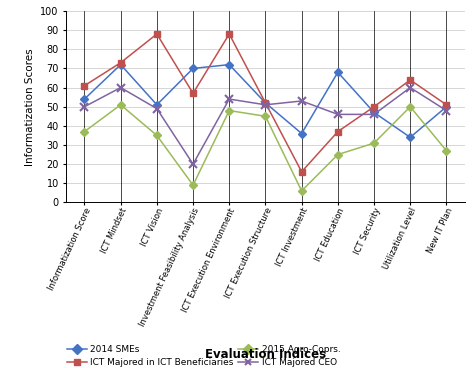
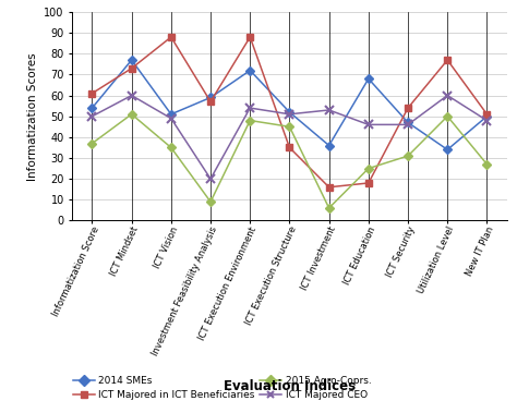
2014 SMEs/ICT Mindset: 72 -> 77
2014 SMEs/Investment Feasibility Analysis: 70 -> 59
ICT Majored in ICT Beneficiaries/ICT Execution Structure: 52 -> 35
ICT Majored in ICT Beneficiaries/ICT Education: 37 -> 18
ICT Majored in ICT Beneficiaries/ICT Security: 50 -> 54
ICT Majored in ICT Beneficiaries/Utilization Level: 64 -> 77
